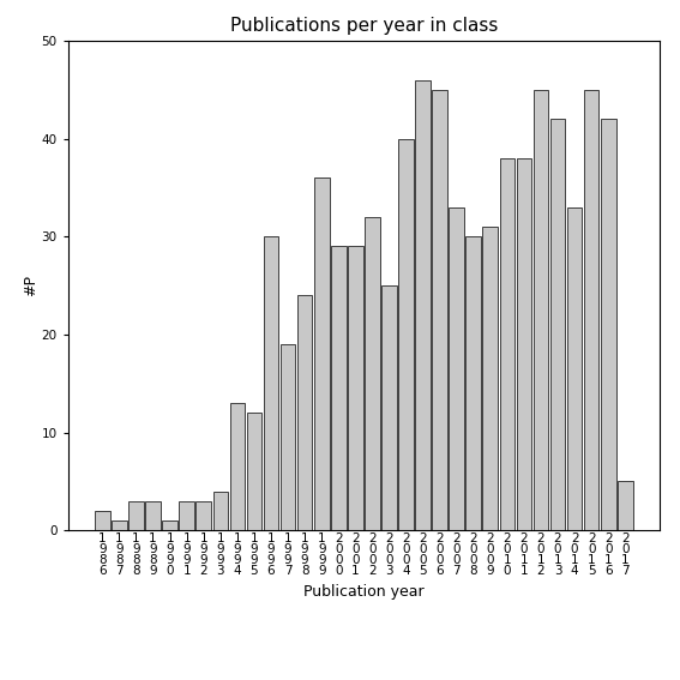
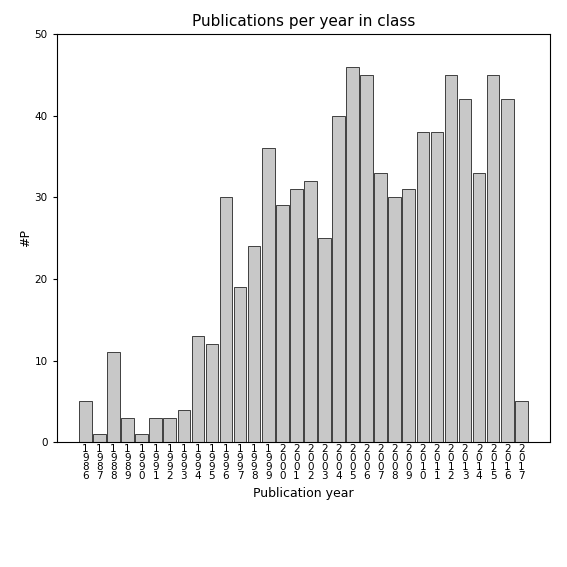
1 9 8 6: 2 -> 5
1 9 8 8: 3 -> 11
2 0 0 1: 29 -> 31
